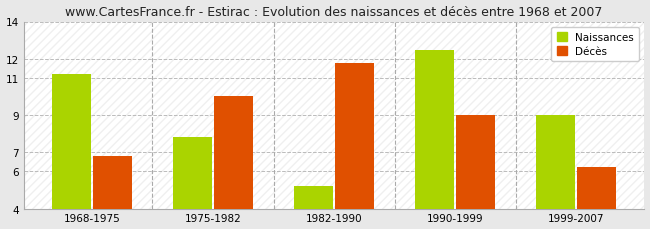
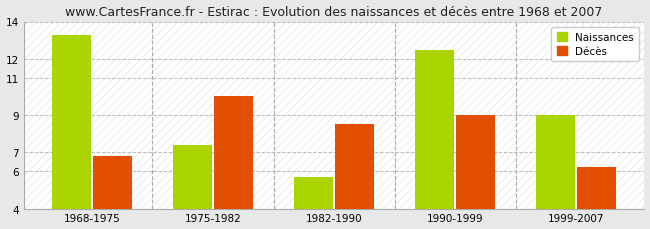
Naissances/1968-1975: 11.2 -> 13.3
Naissances/1975-1982: 7.8 -> 7.4
Naissances/1982-1990: 5.2 -> 5.7
Décès/1982-1990: 11.8 -> 8.5
